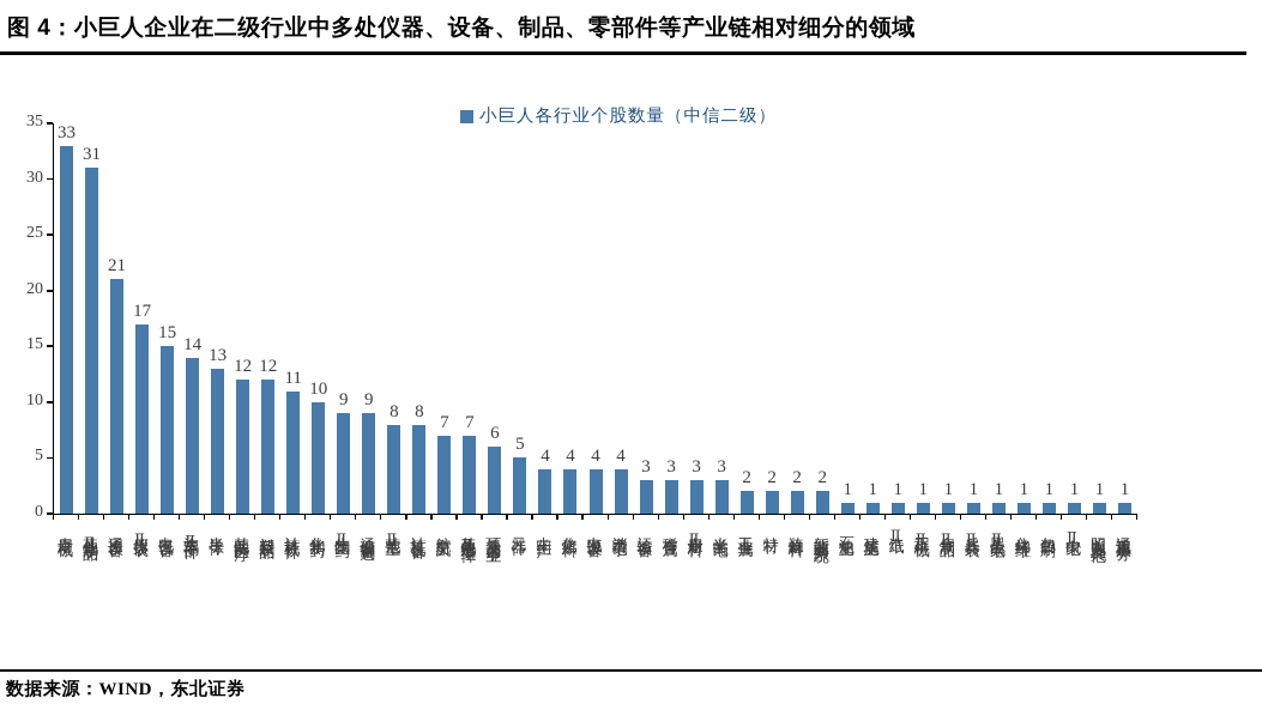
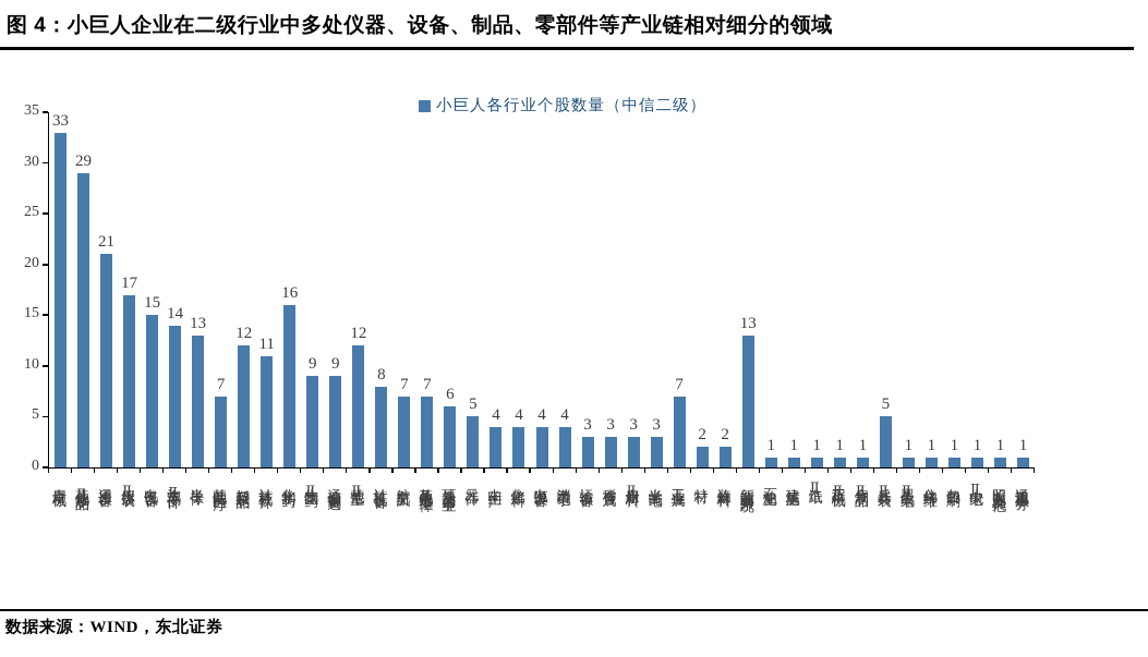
其他化学制品Ⅱ: 31 -> 29
其他医药医疗: 12 -> 7
化学制药: 10 -> 16
其他军工Ⅱ: 8 -> 12
工业金属: 2 -> 7
新能源动力系统: 2 -> 13
兵器兵装Ⅱ: 1 -> 5
